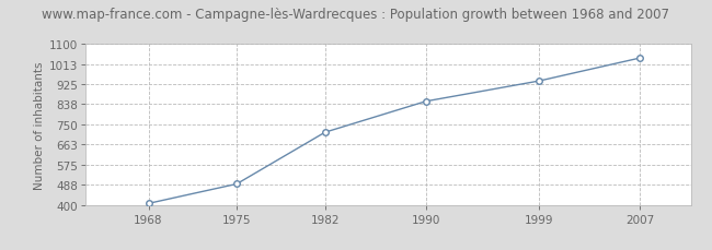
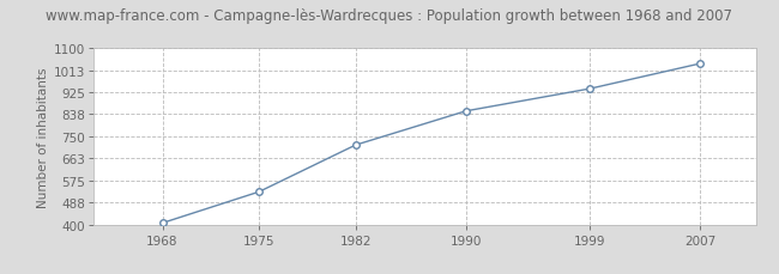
1975: 491 -> 530
